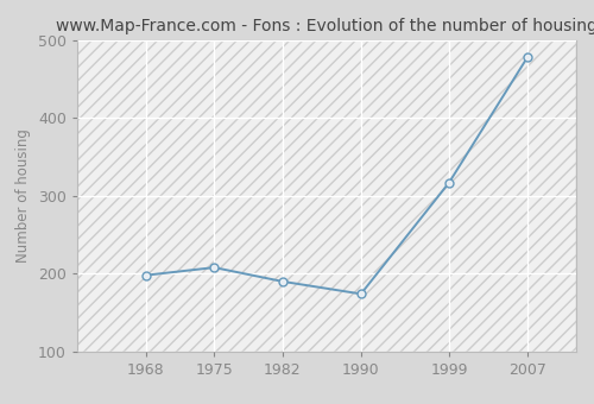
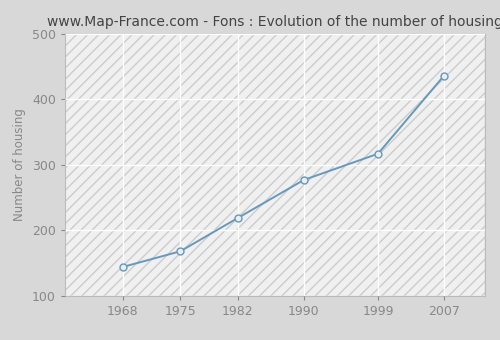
1968: 198 -> 144
1975: 208 -> 168
1982: 190 -> 219
1990: 174 -> 277
2007: 478 -> 436
